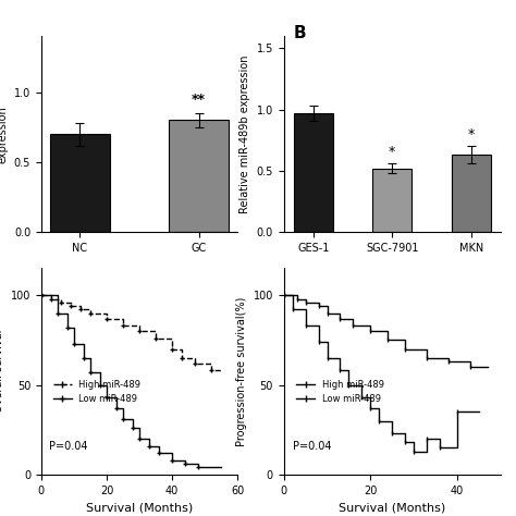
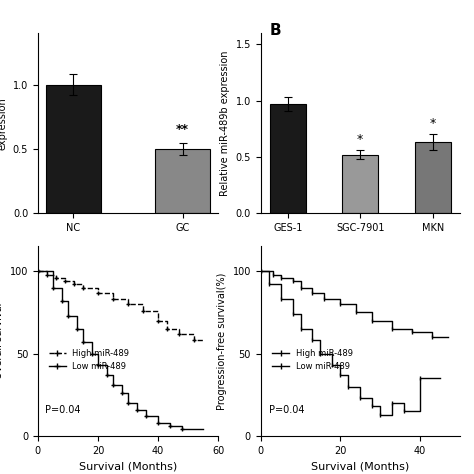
NC: 0.7 -> 1.0
GC: 0.8 -> 0.5
